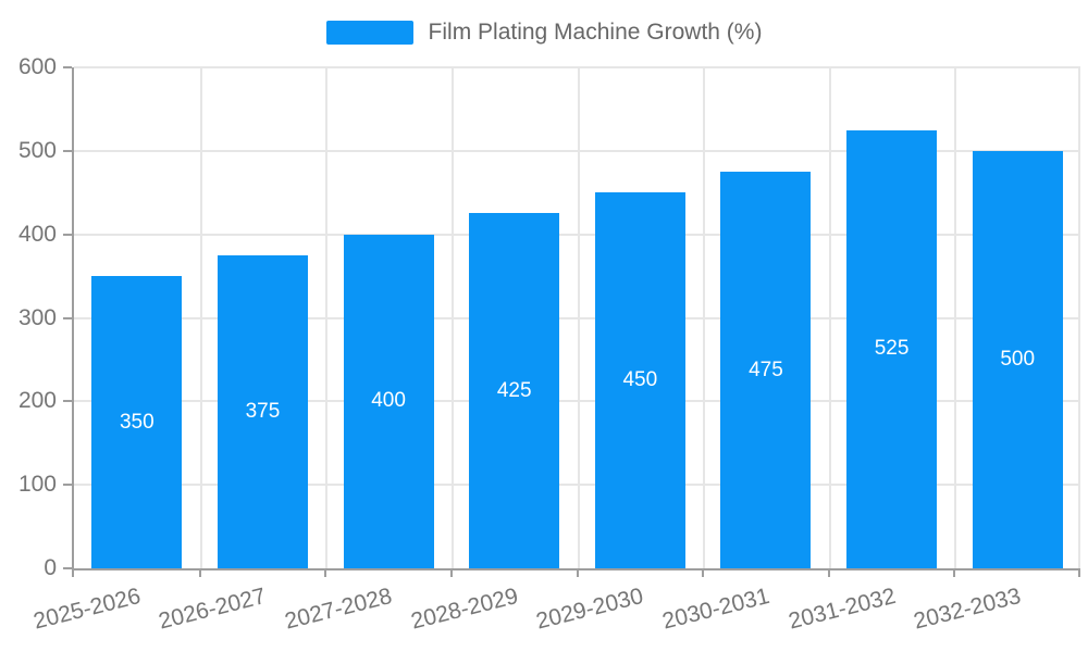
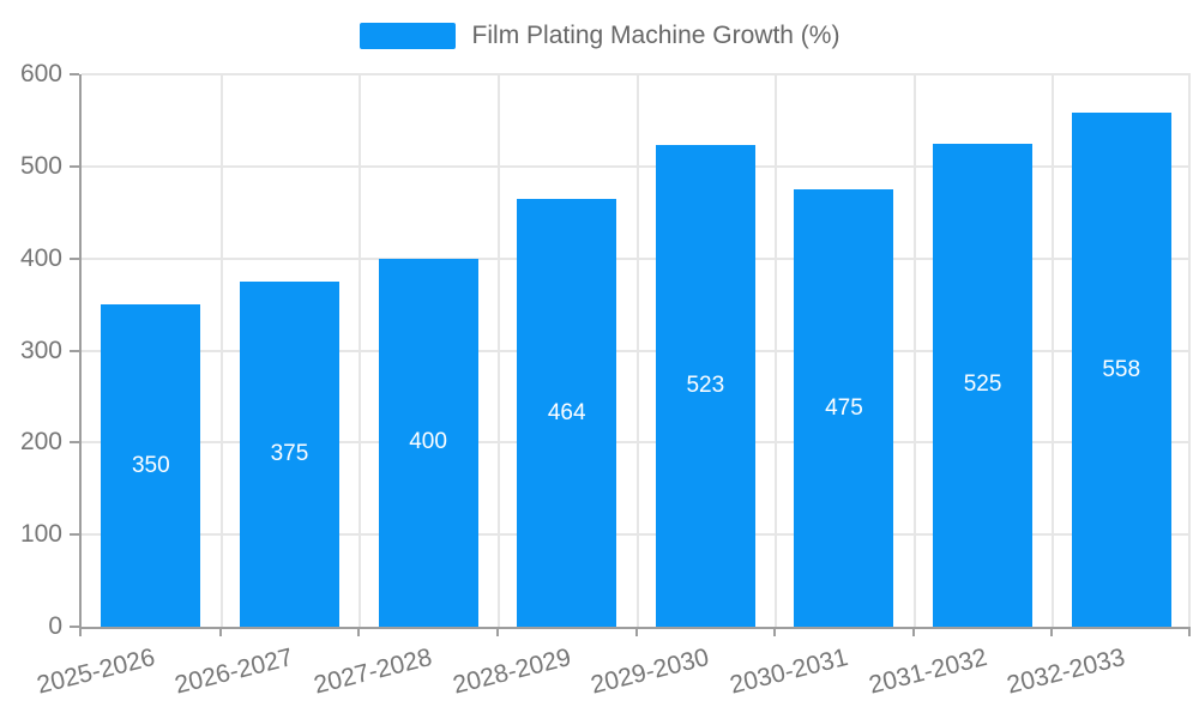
2028-2029: 425 -> 464
2029-2030: 450 -> 523
2032-2033: 500 -> 558
